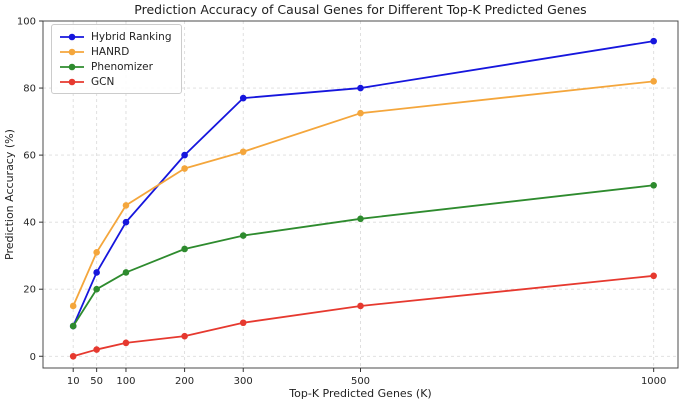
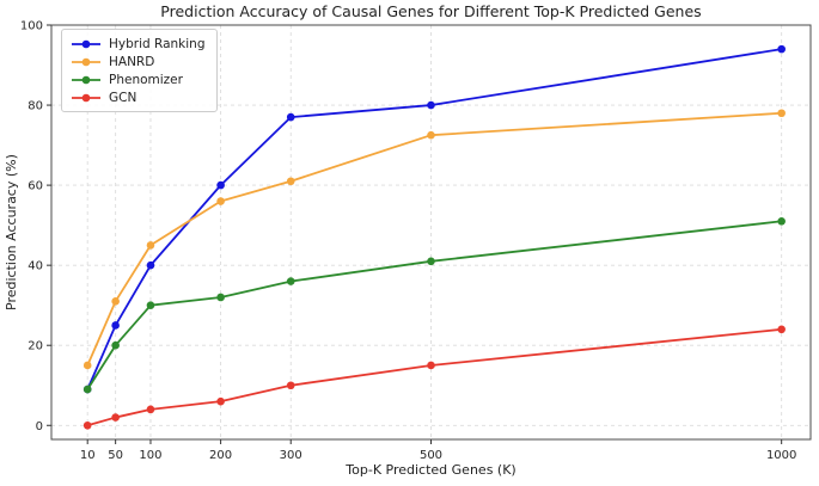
Phenomizer/100: 25 -> 30
HANRD/1000: 82 -> 78
